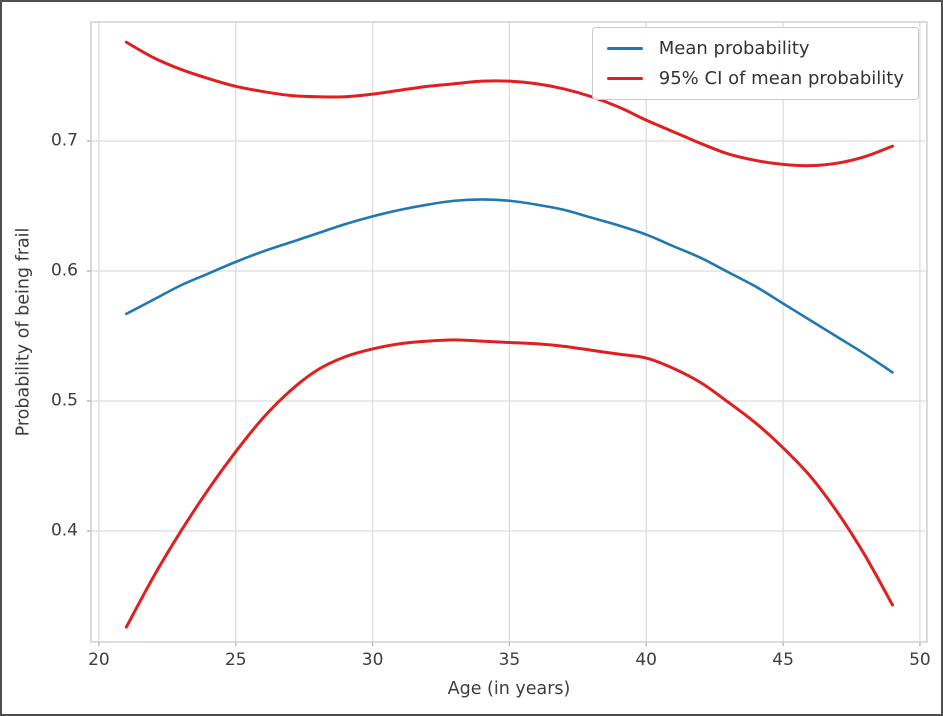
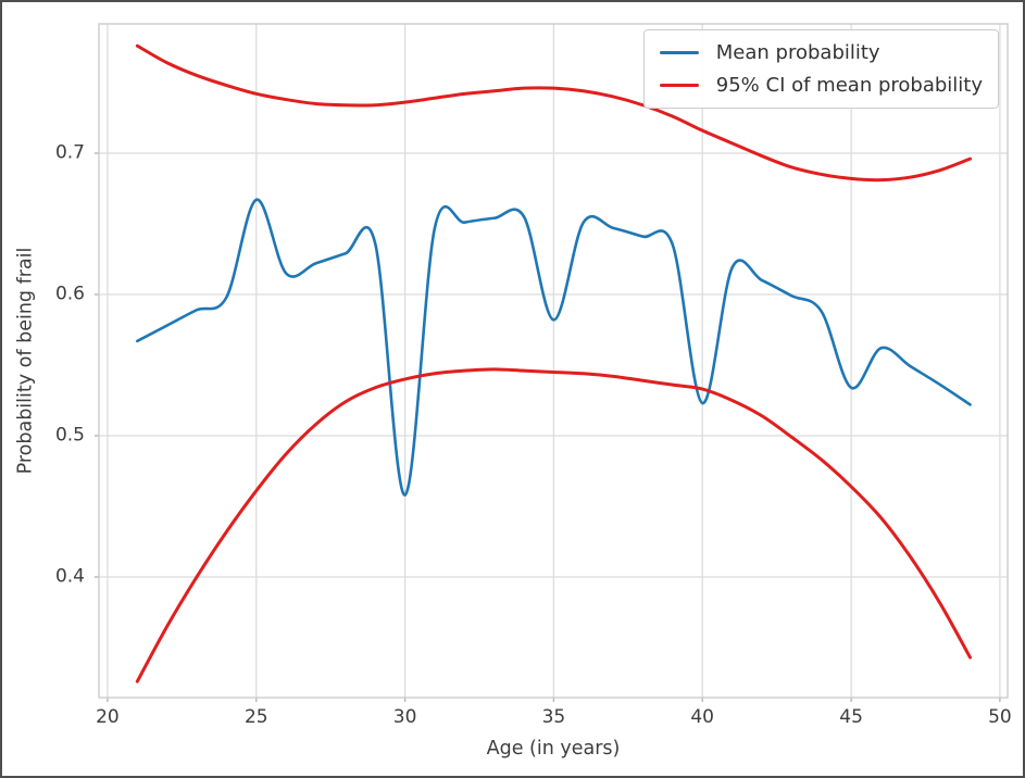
Mean probability/25: 0.607 -> 0.667
Mean probability/30: 0.642 -> 0.458
Mean probability/35: 0.654 -> 0.582
Mean probability/40: 0.628 -> 0.523
Mean probability/45: 0.575 -> 0.534
